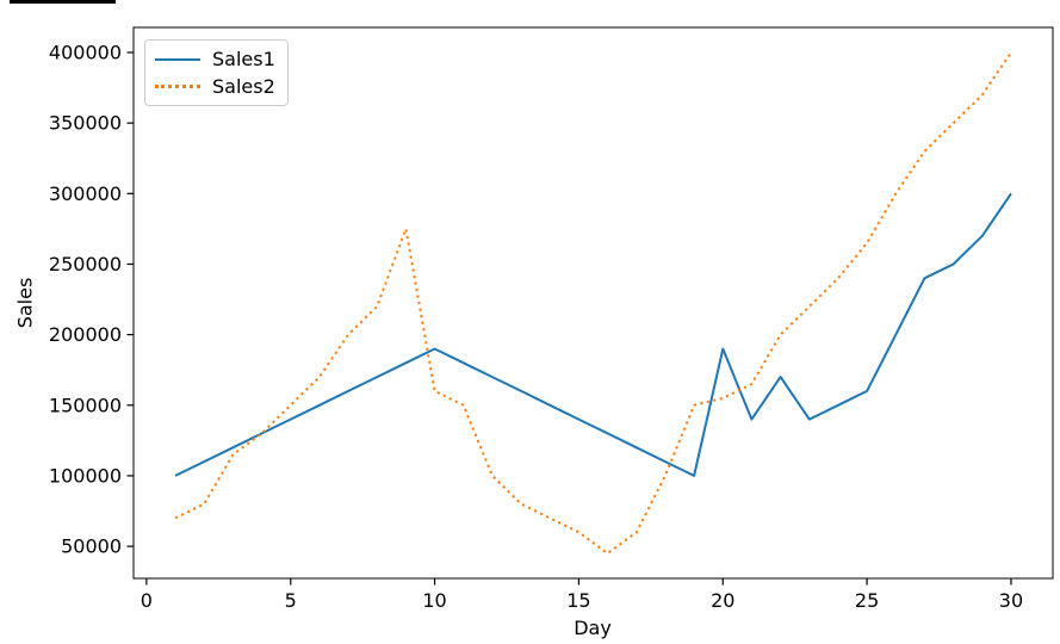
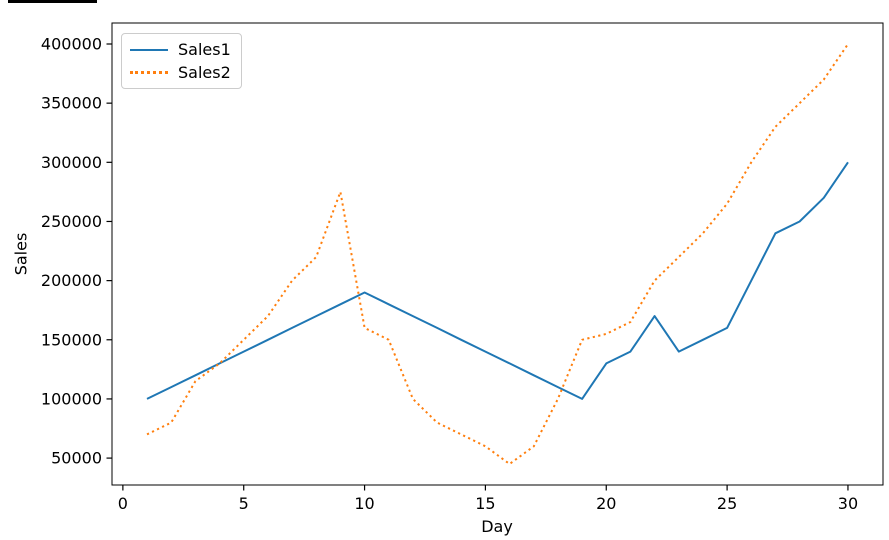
Sales1/20: 190000 -> 130000
